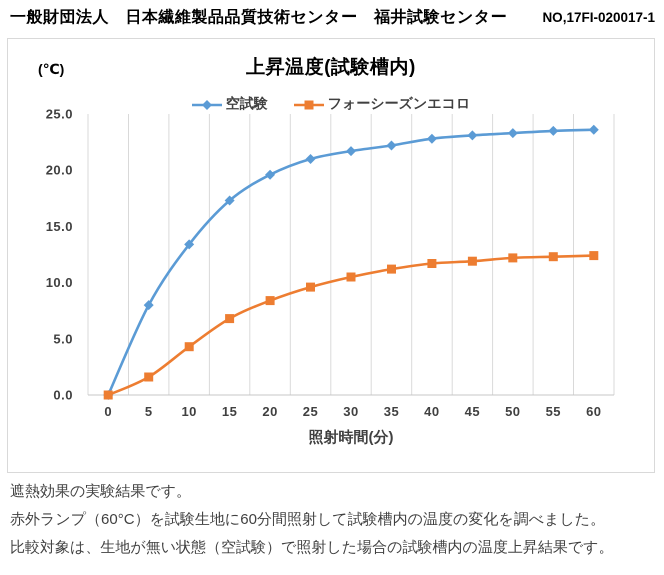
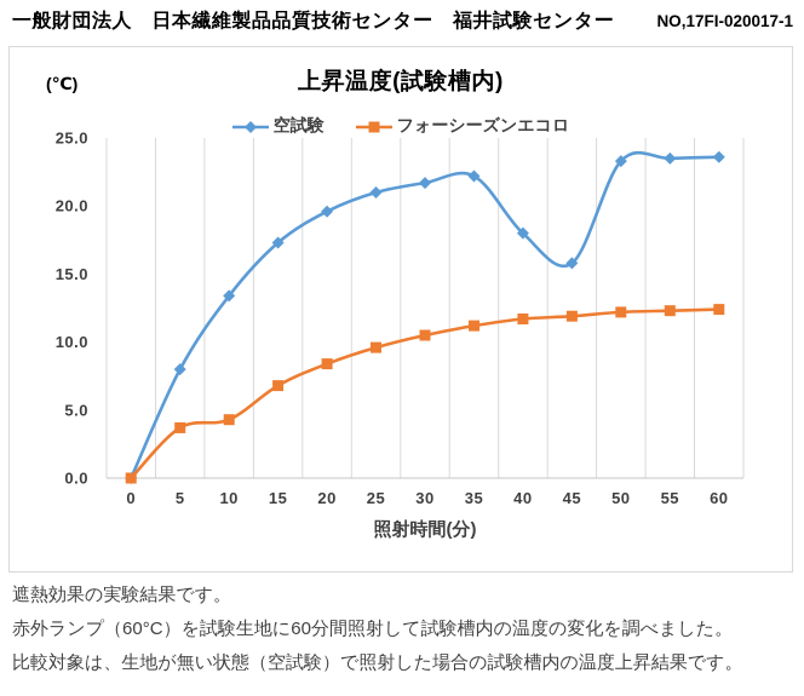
フォーシーズンエコロ/5: 1.6 -> 3.7
空試験/40: 22.8 -> 18.0
空試験/45: 23.1 -> 15.8
